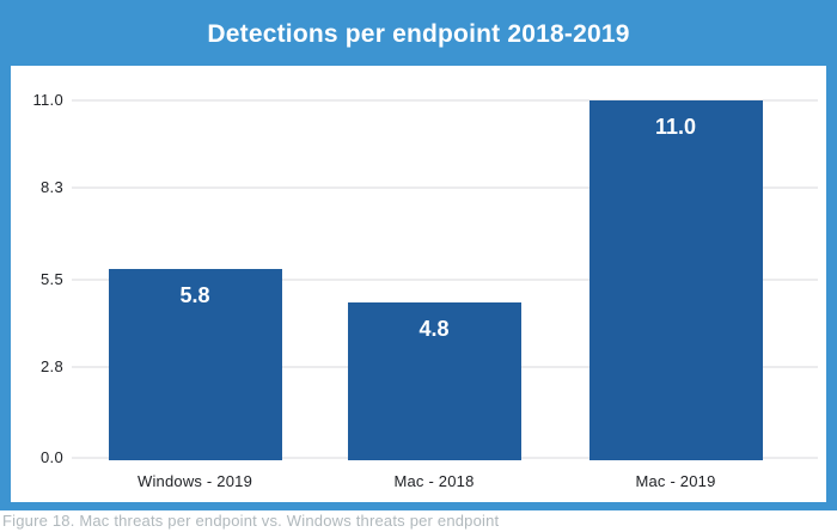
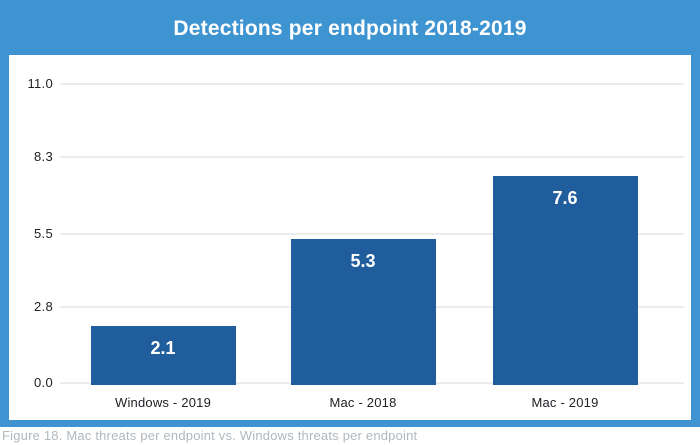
Windows - 2019: 5.8 -> 2.1
Mac - 2018: 4.8 -> 5.3
Mac - 2019: 11.0 -> 7.6
